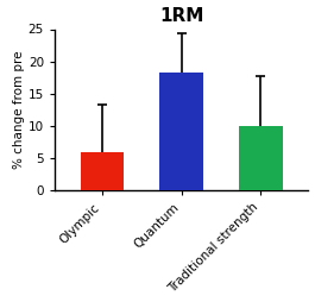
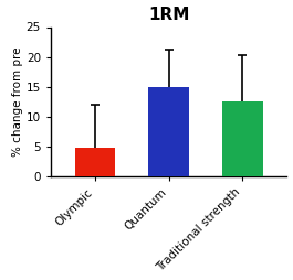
Olympic: 6.0 -> 4.8
Quantum: 18.2 -> 15.0
Traditional strength: 10.0 -> 12.5
